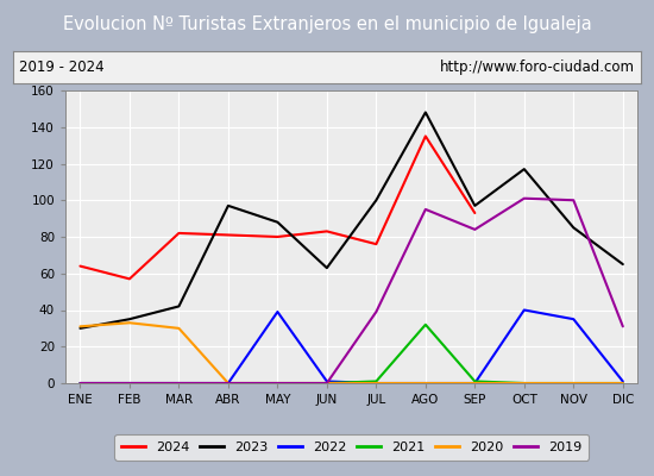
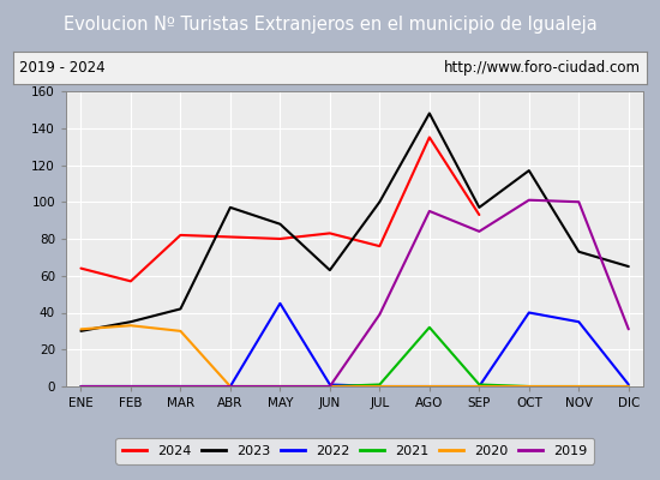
2022/MAY: 39 -> 45
2023/NOV: 85 -> 73
